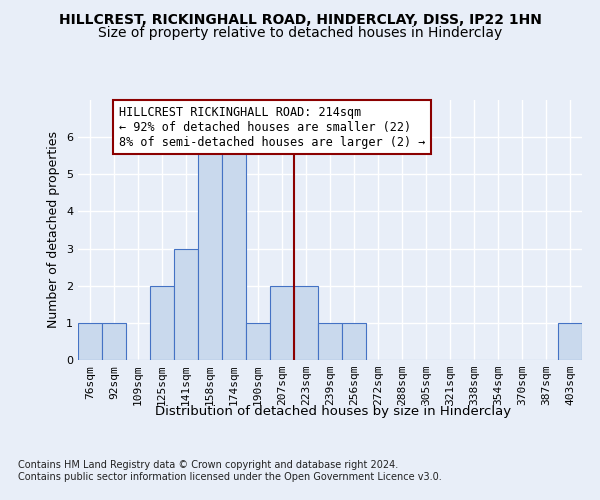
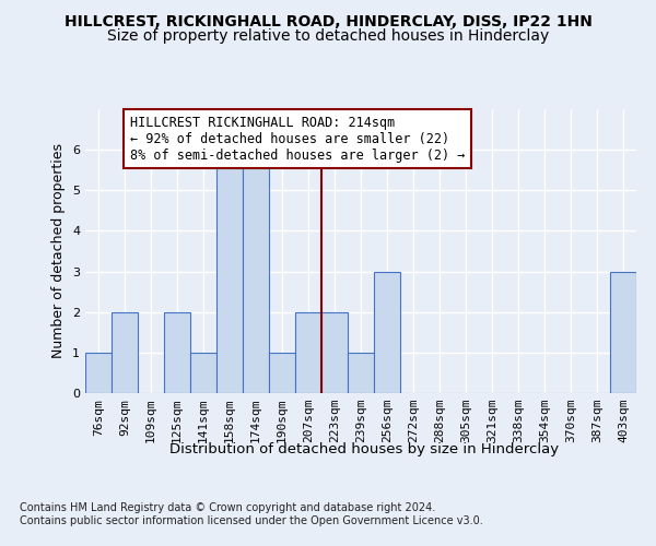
92sqm: 1 -> 2
141sqm: 3 -> 1
256sqm: 1 -> 3
403sqm: 1 -> 3
